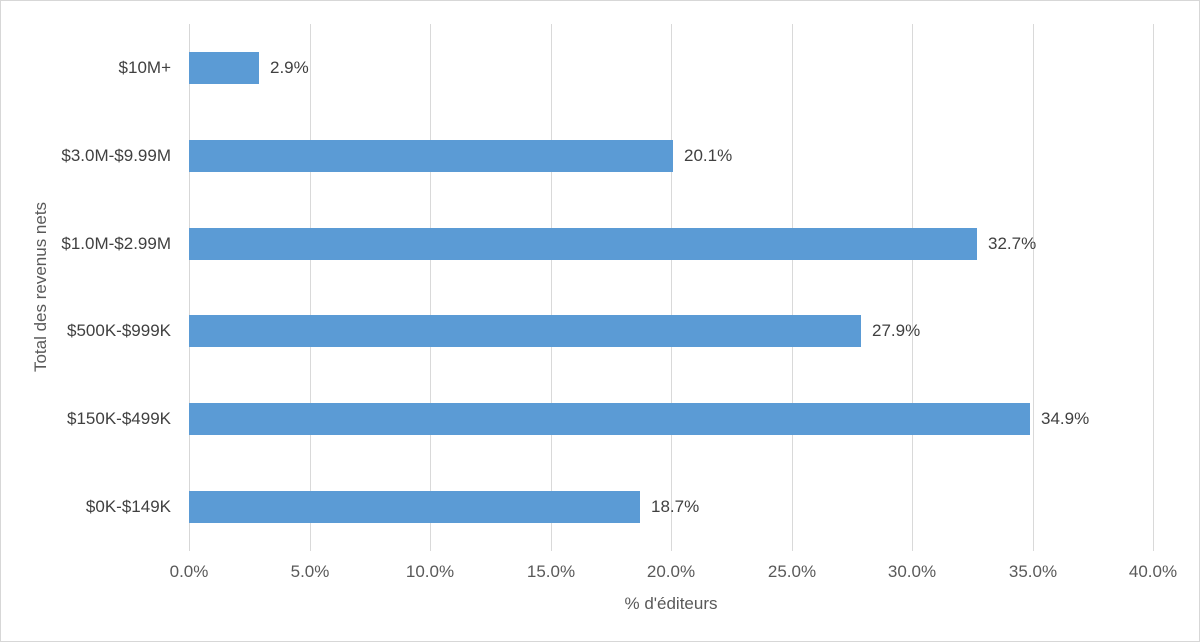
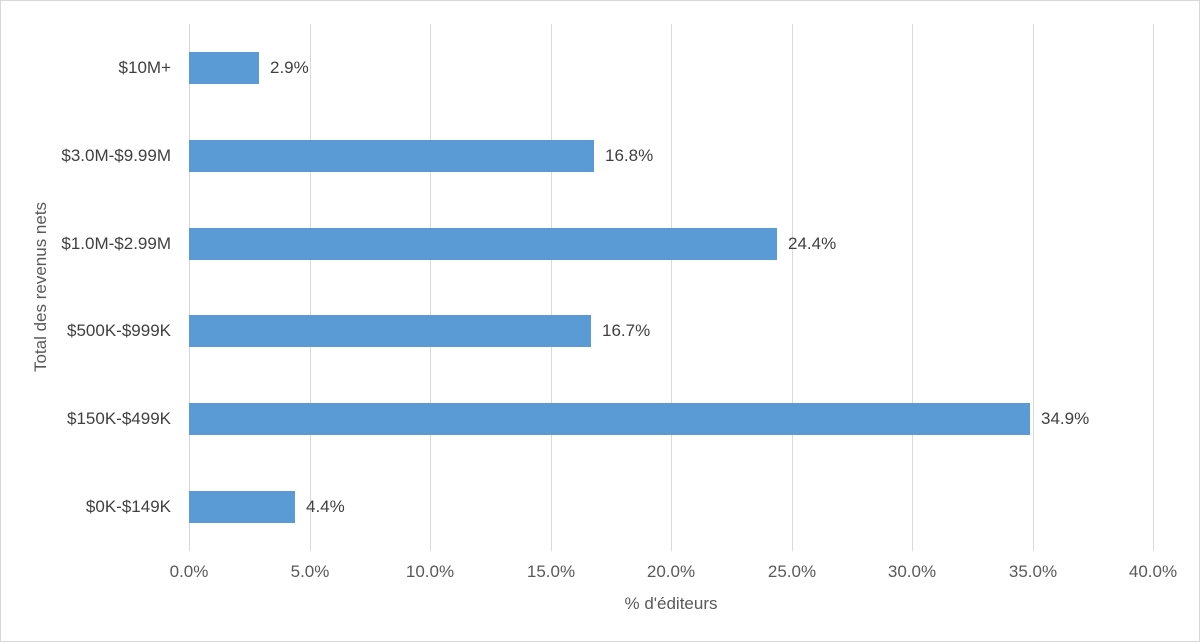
$3.0M-$9.99M: 20.1% -> 16.8%
$1.0M-$2.99M: 32.7% -> 24.4%
$500K-$999K: 27.9% -> 16.7%
$0K-$149K: 18.7% -> 4.4%
